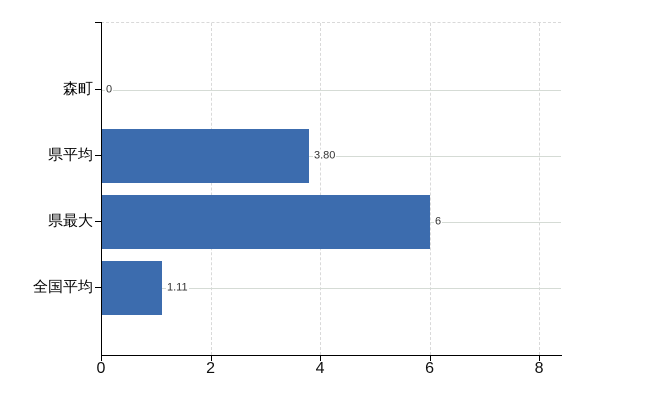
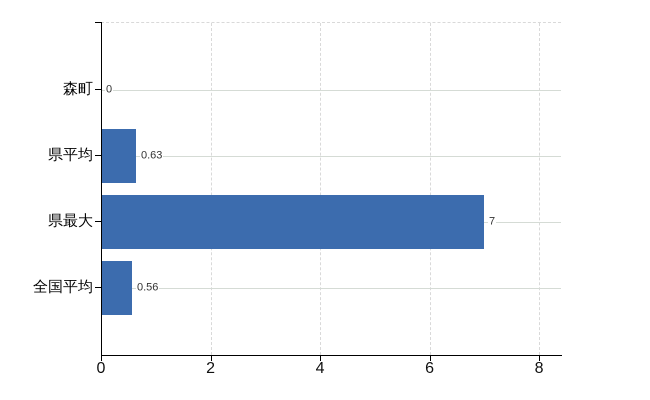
県平均: 3.80 -> 0.63
県最大: 6 -> 7
全国平均: 1.11 -> 0.56
